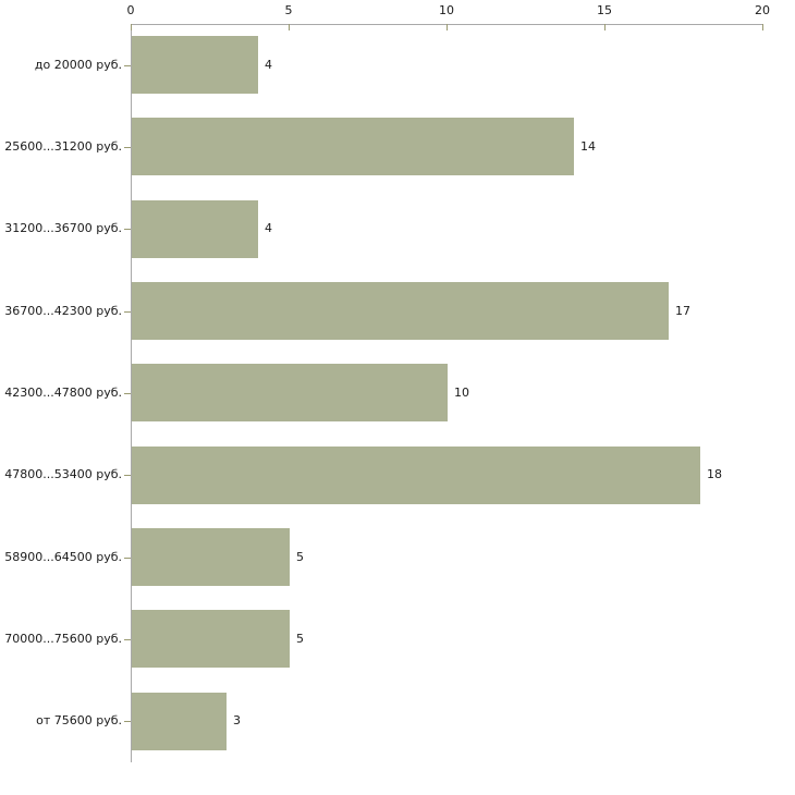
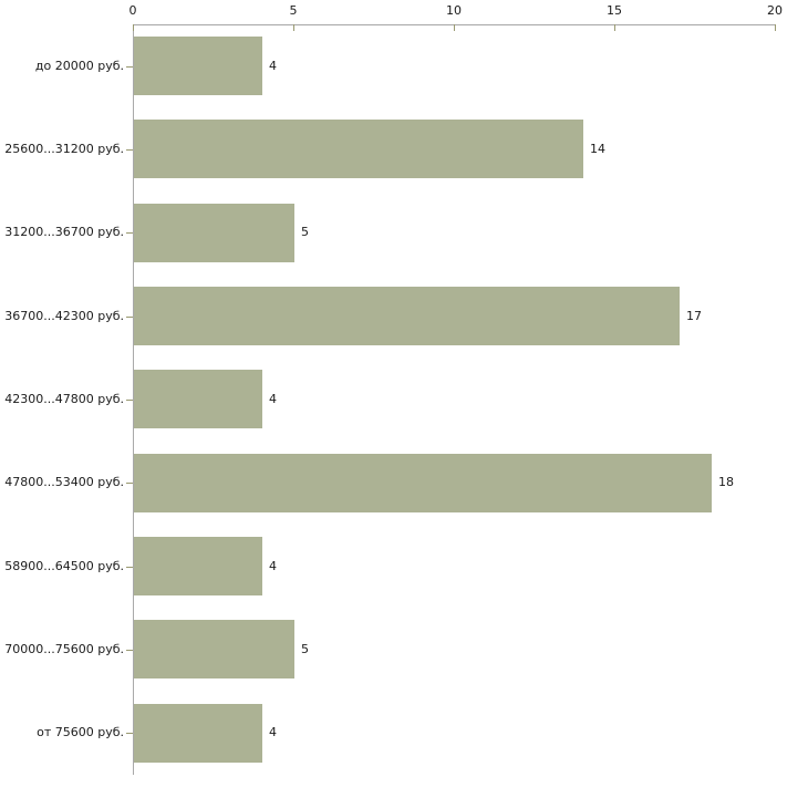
31200...36700 руб.: 4 -> 5
42300...47800 руб.: 10 -> 4
58900...64500 руб.: 5 -> 4
от 75600 руб.: 3 -> 4
